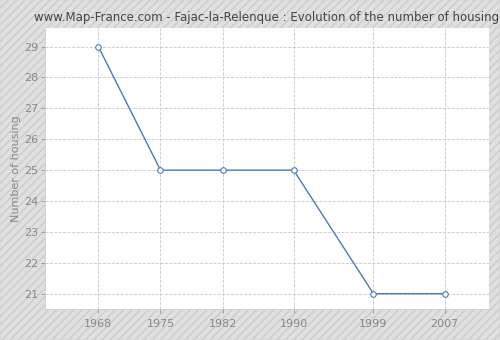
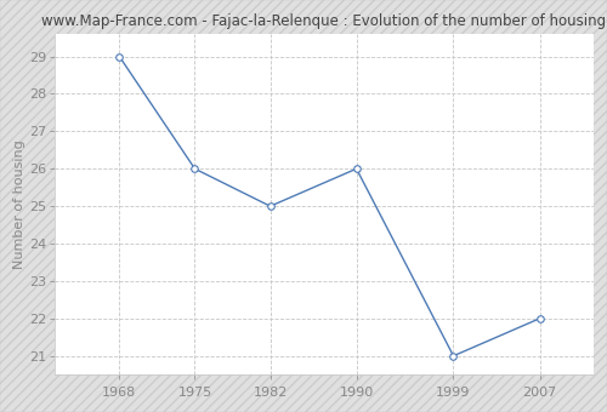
1975: 25 -> 26
1990: 25 -> 26
2007: 21 -> 22
